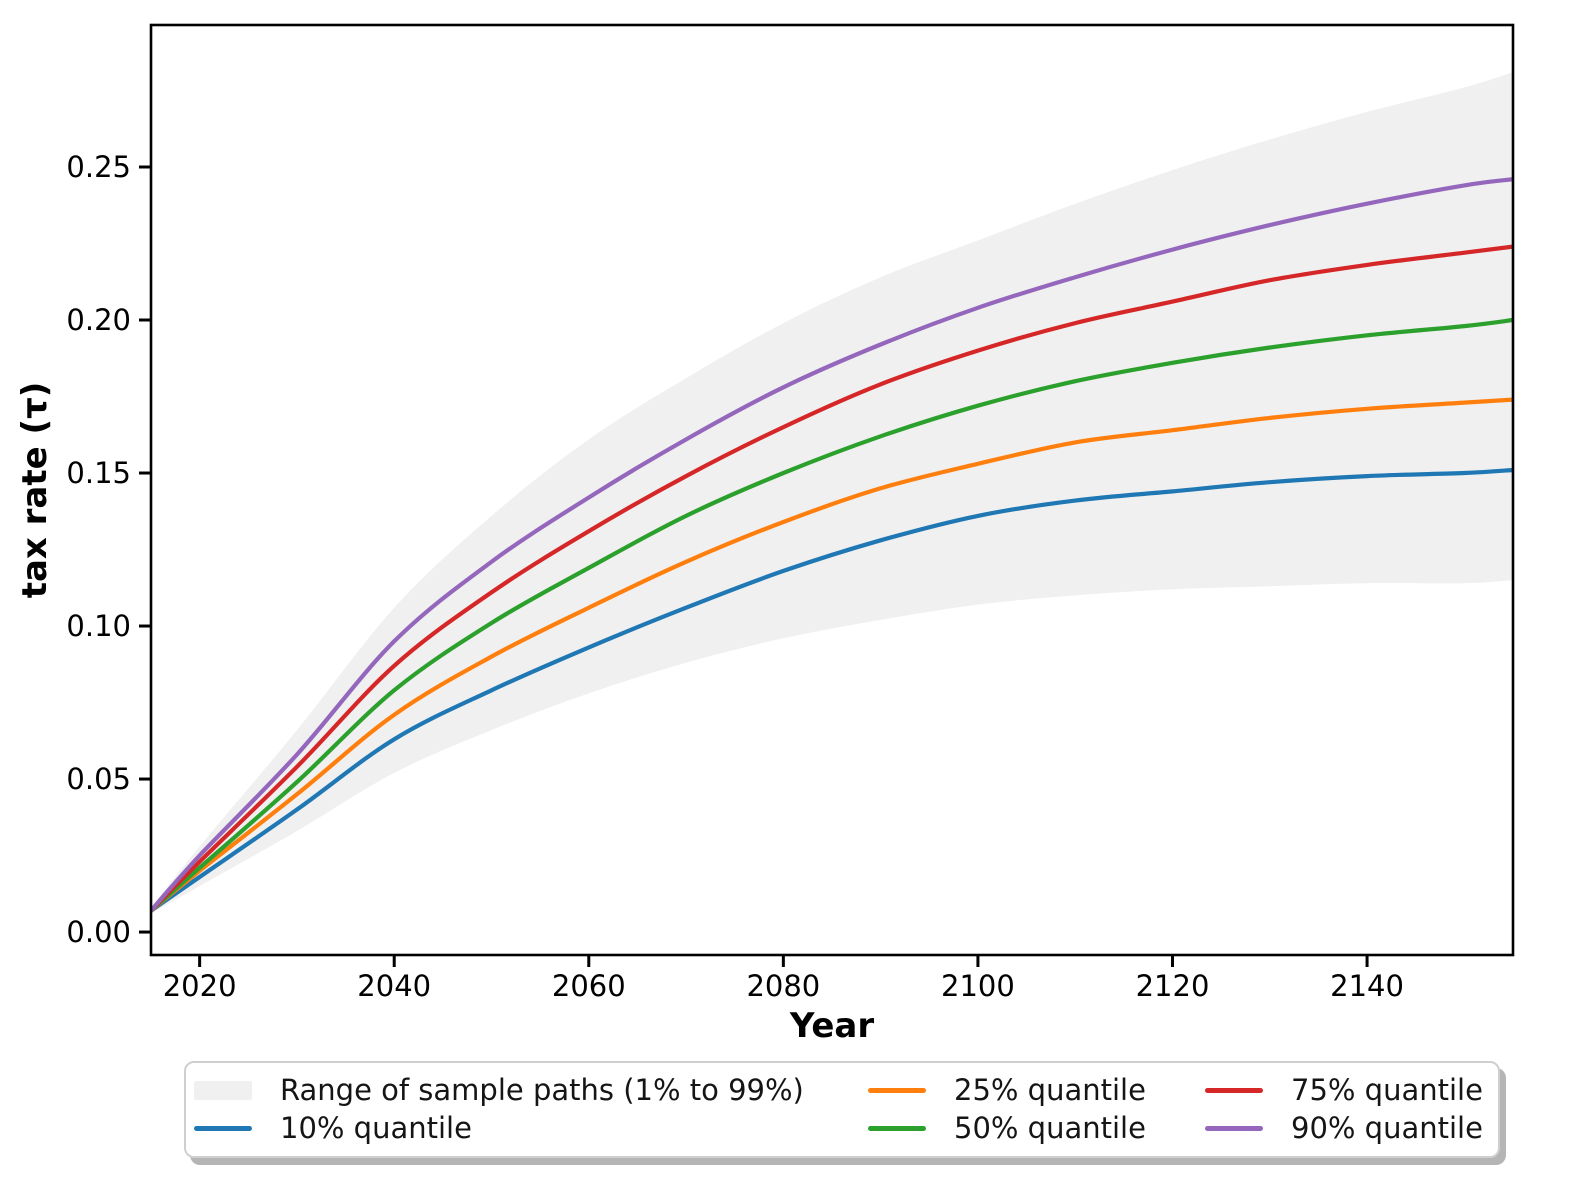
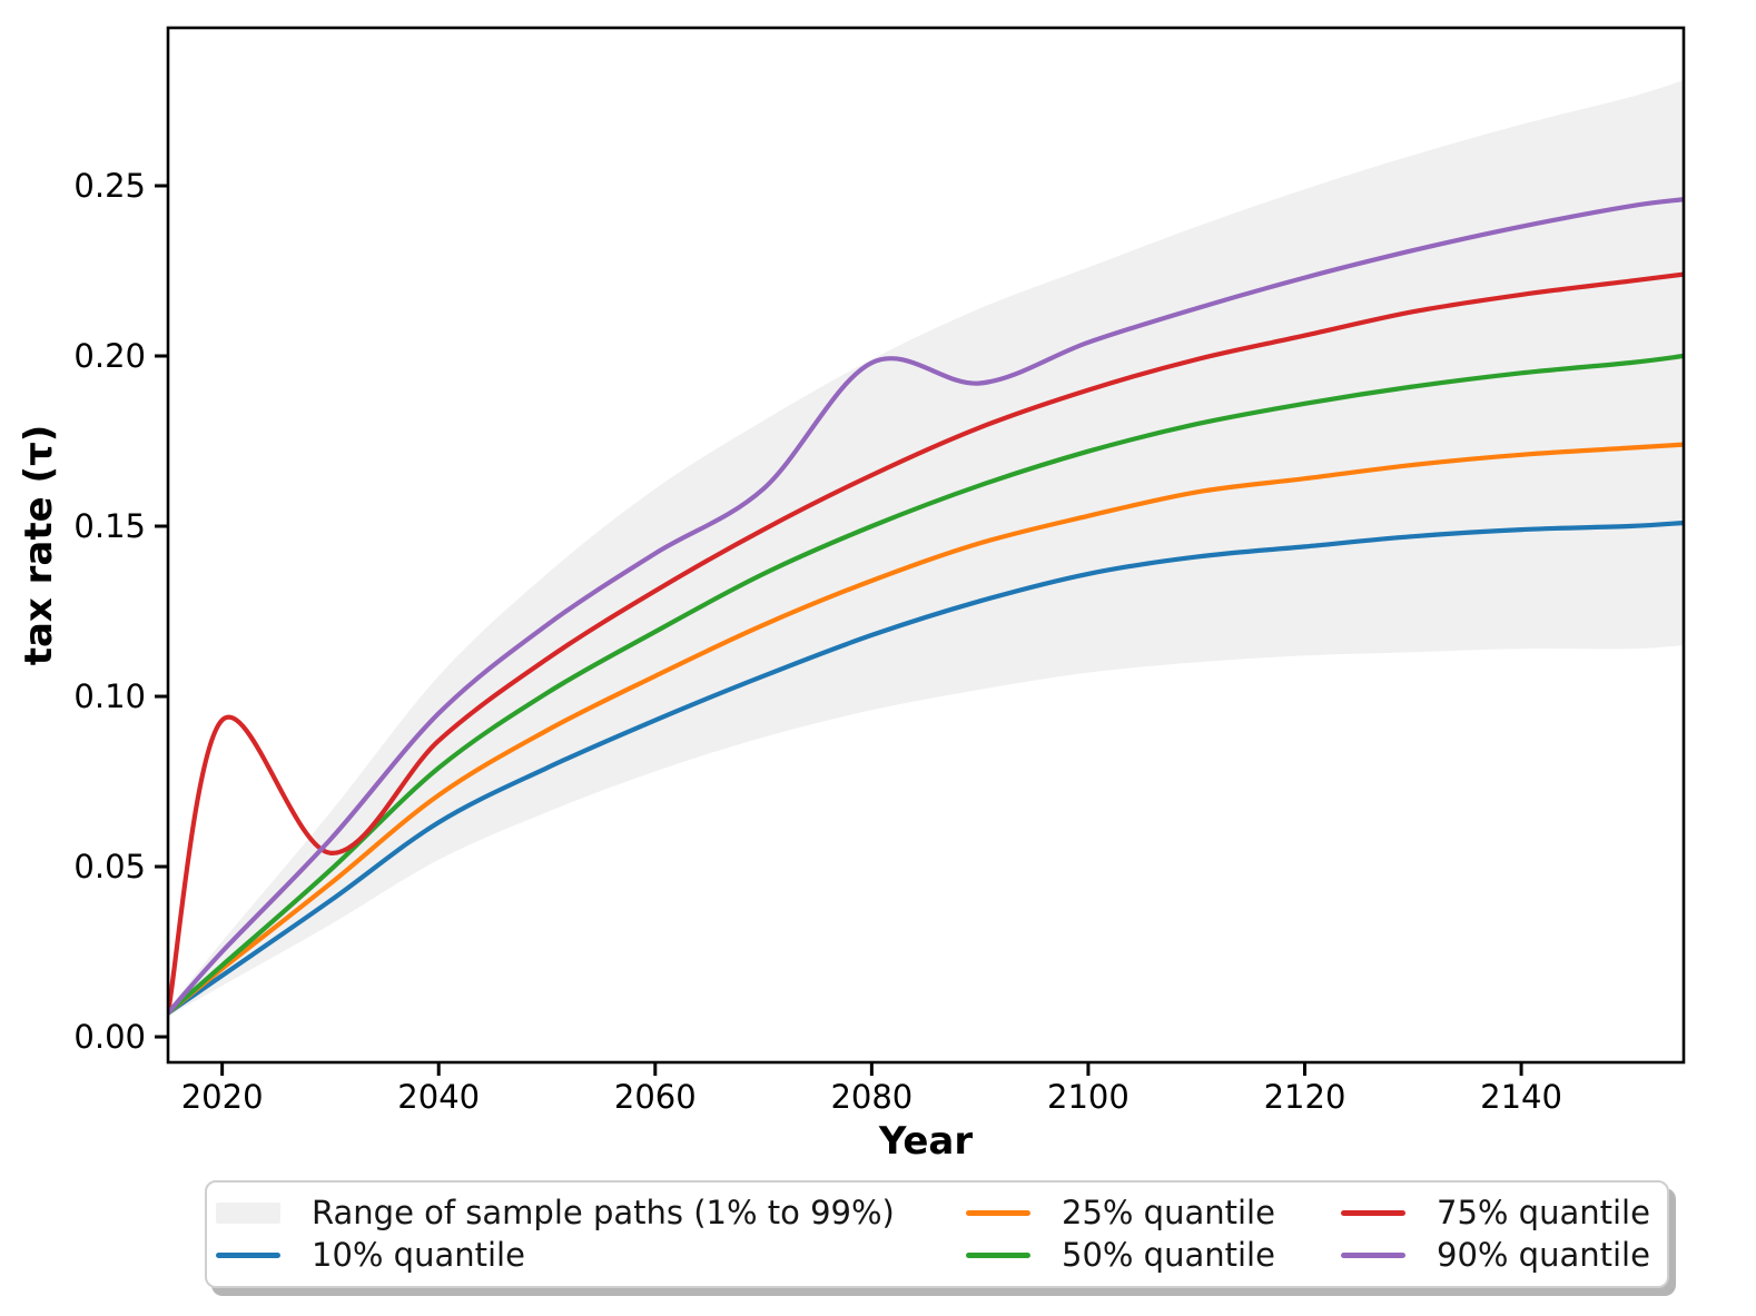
75% quantile/2020: 0.023 -> 0.093
90% quantile/2080: 0.178 -> 0.198
